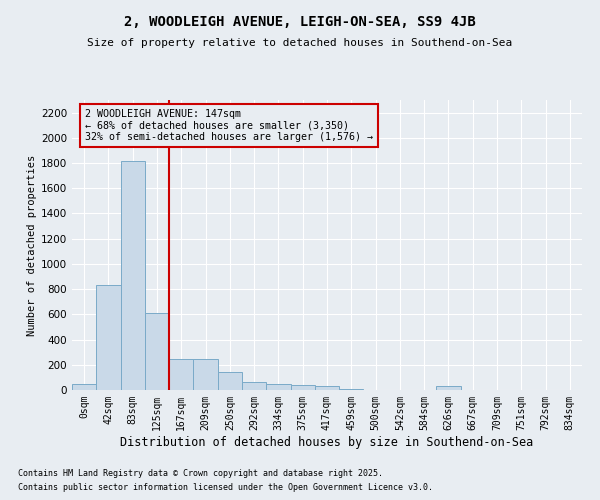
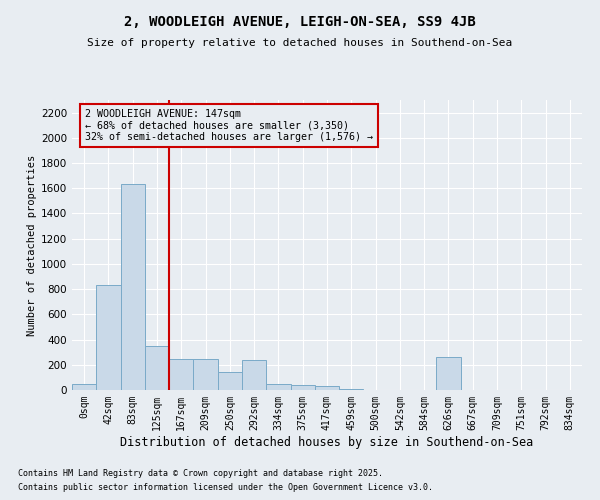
83sqm: 1820 -> 1630
125sqm: 610 -> 350
292sqm: 60 -> 240
626sqm: 30 -> 260
